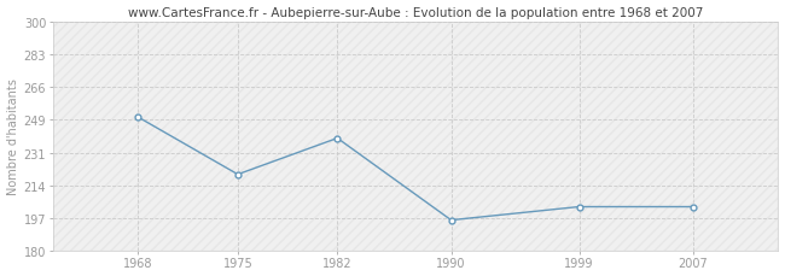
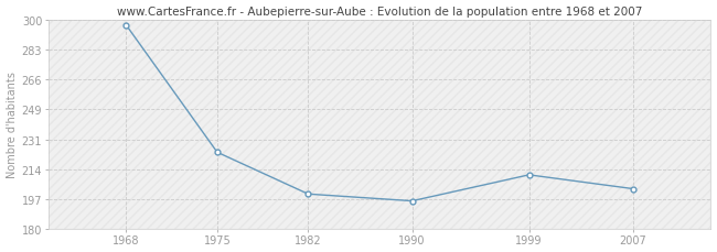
1968: 250 -> 297
1975: 220 -> 224
1982: 239 -> 200
1999: 203 -> 211
